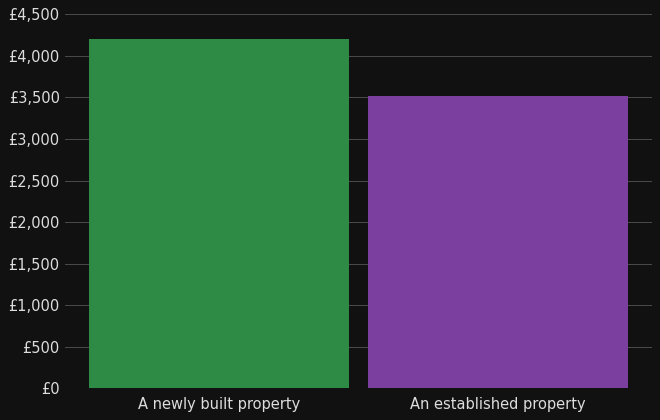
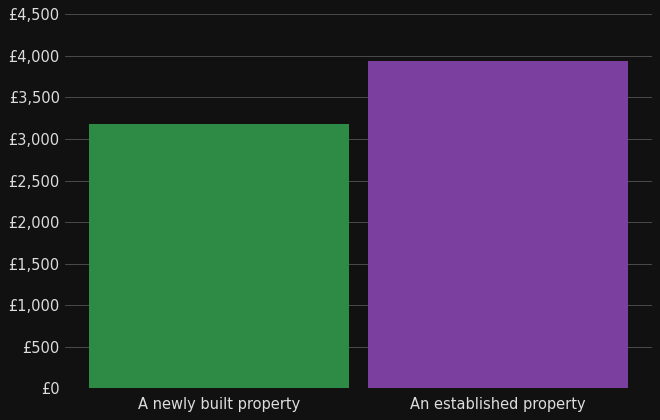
A newly built property: £4,200 -> £3,180
An established property: £3,520 -> £3,940
